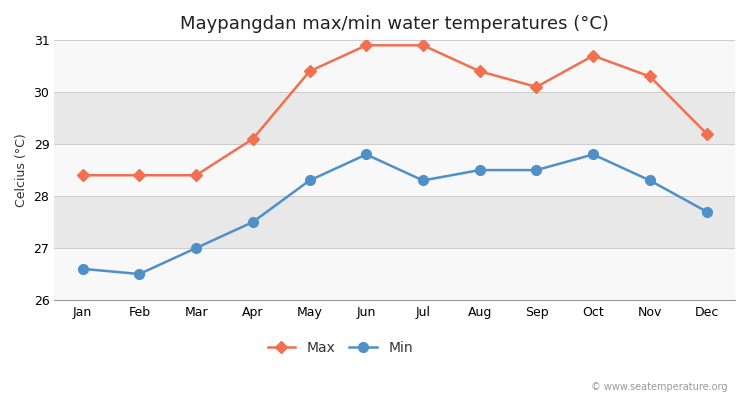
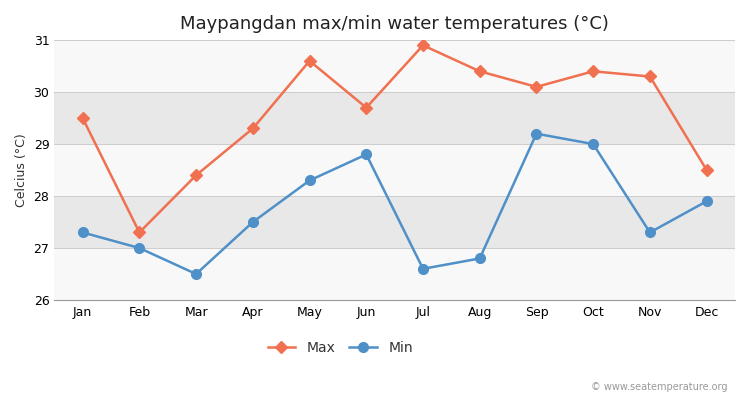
Max/Jan: 28.4 -> 29.5
Min/Jan: 26.6 -> 27.3
Max/Feb: 28.4 -> 27.3
Min/Feb: 26.5 -> 27.0
Min/Mar: 27.0 -> 26.5
Max/Apr: 29.1 -> 29.3
Max/May: 30.4 -> 30.6
Max/Jun: 30.9 -> 29.7
Min/Jul: 28.3 -> 26.6
Min/Aug: 28.5 -> 26.8
Min/Sep: 28.5 -> 29.2
Max/Oct: 30.7 -> 30.4
Min/Oct: 28.8 -> 29.0
Min/Nov: 28.3 -> 27.3
Max/Dec: 29.2 -> 28.5
Min/Dec: 27.7 -> 27.9
